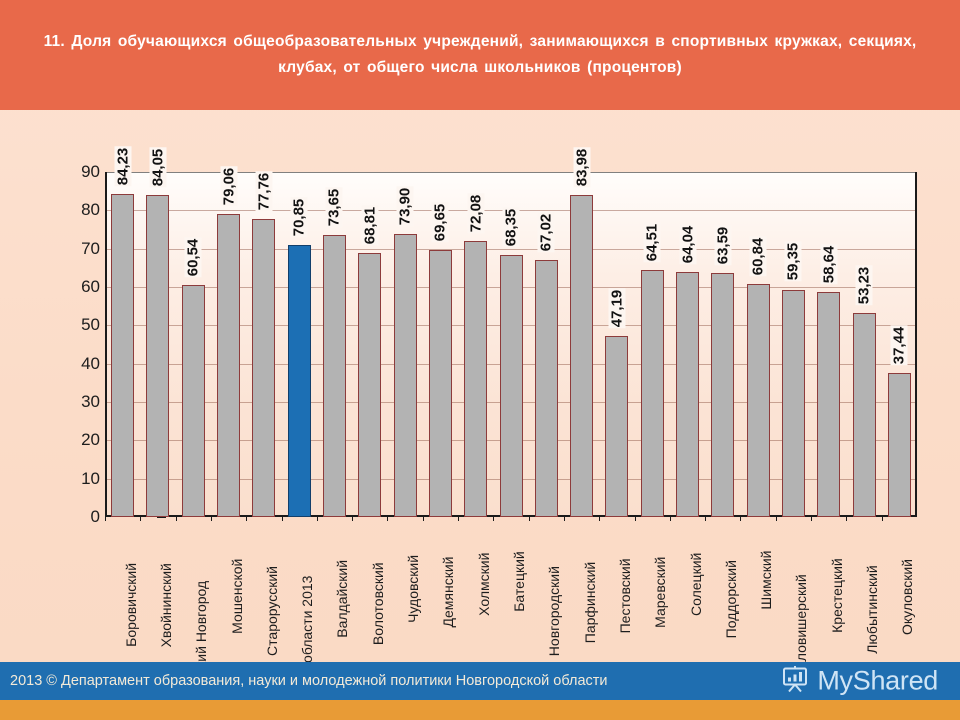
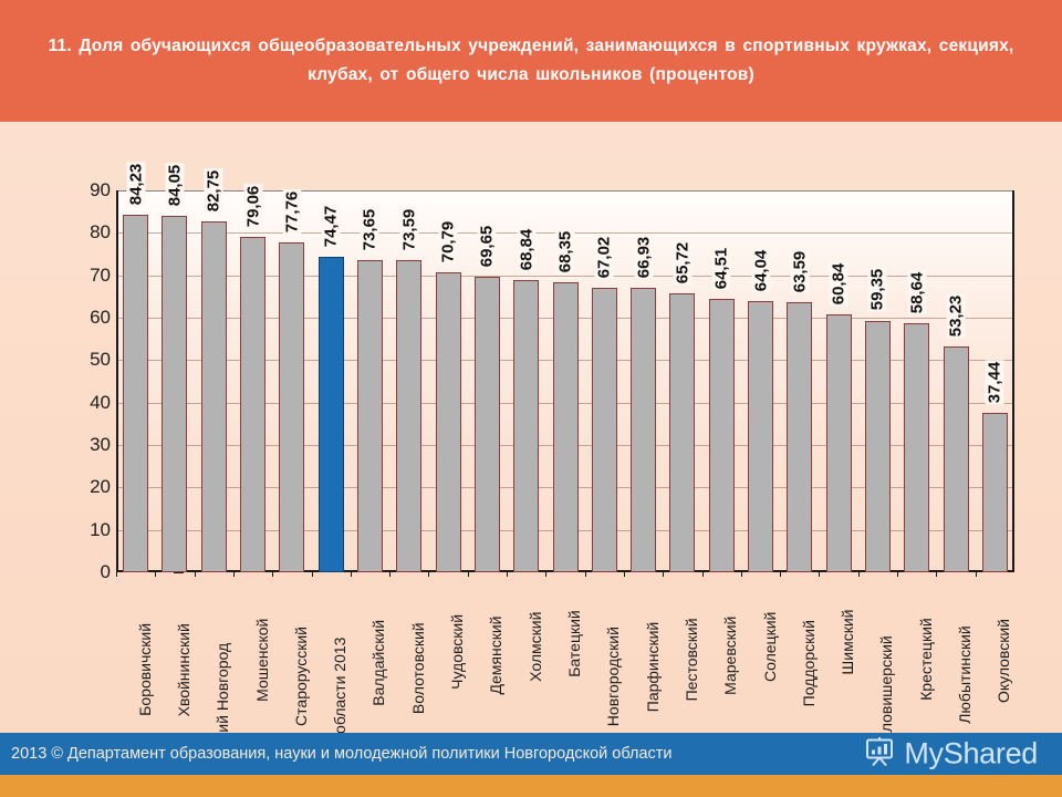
Великий Новгород: 60,54 -> 82,75
По области 2013: 70,85 -> 74,47
Волотовский: 68,81 -> 73,59
Чудовский: 73,90 -> 70,79
Холмский: 72,08 -> 68,84
Парфинский: 83,98 -> 66,93
Пестовский: 47,19 -> 65,72
